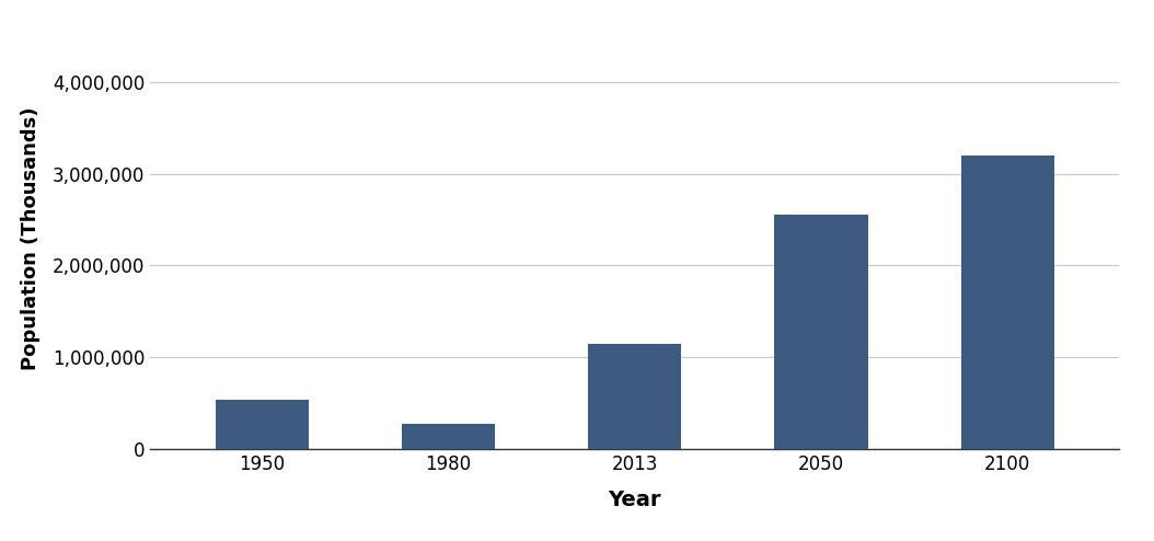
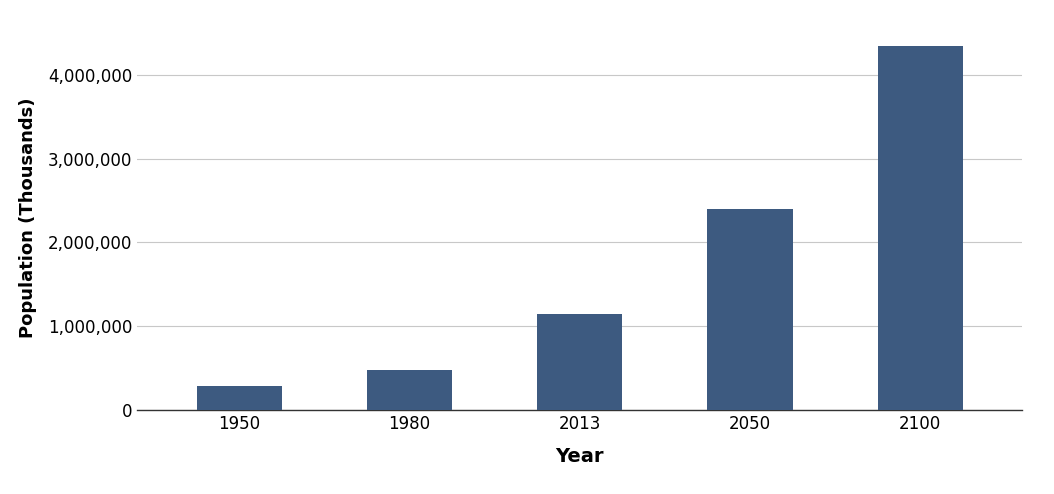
1950: 540,000 -> 280,000
1980: 280,000 -> 480,000
2050: 2,560,000 -> 2,400,000
2100: 3,200,000 -> 4,350,000
